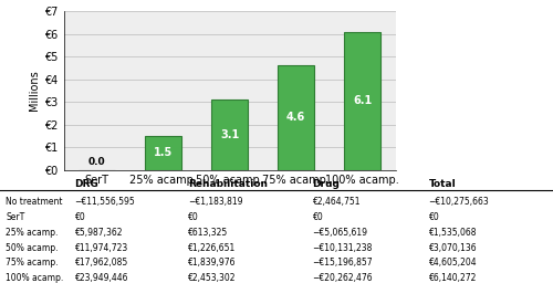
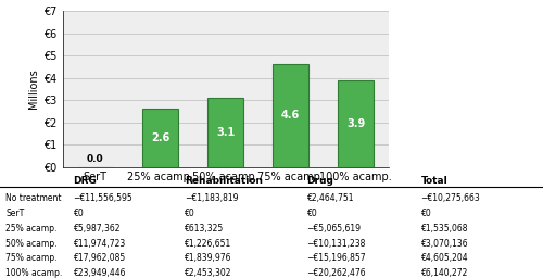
25% acamp.: 1.5 -> 2.6
100% acamp.: 6.1 -> 3.9
